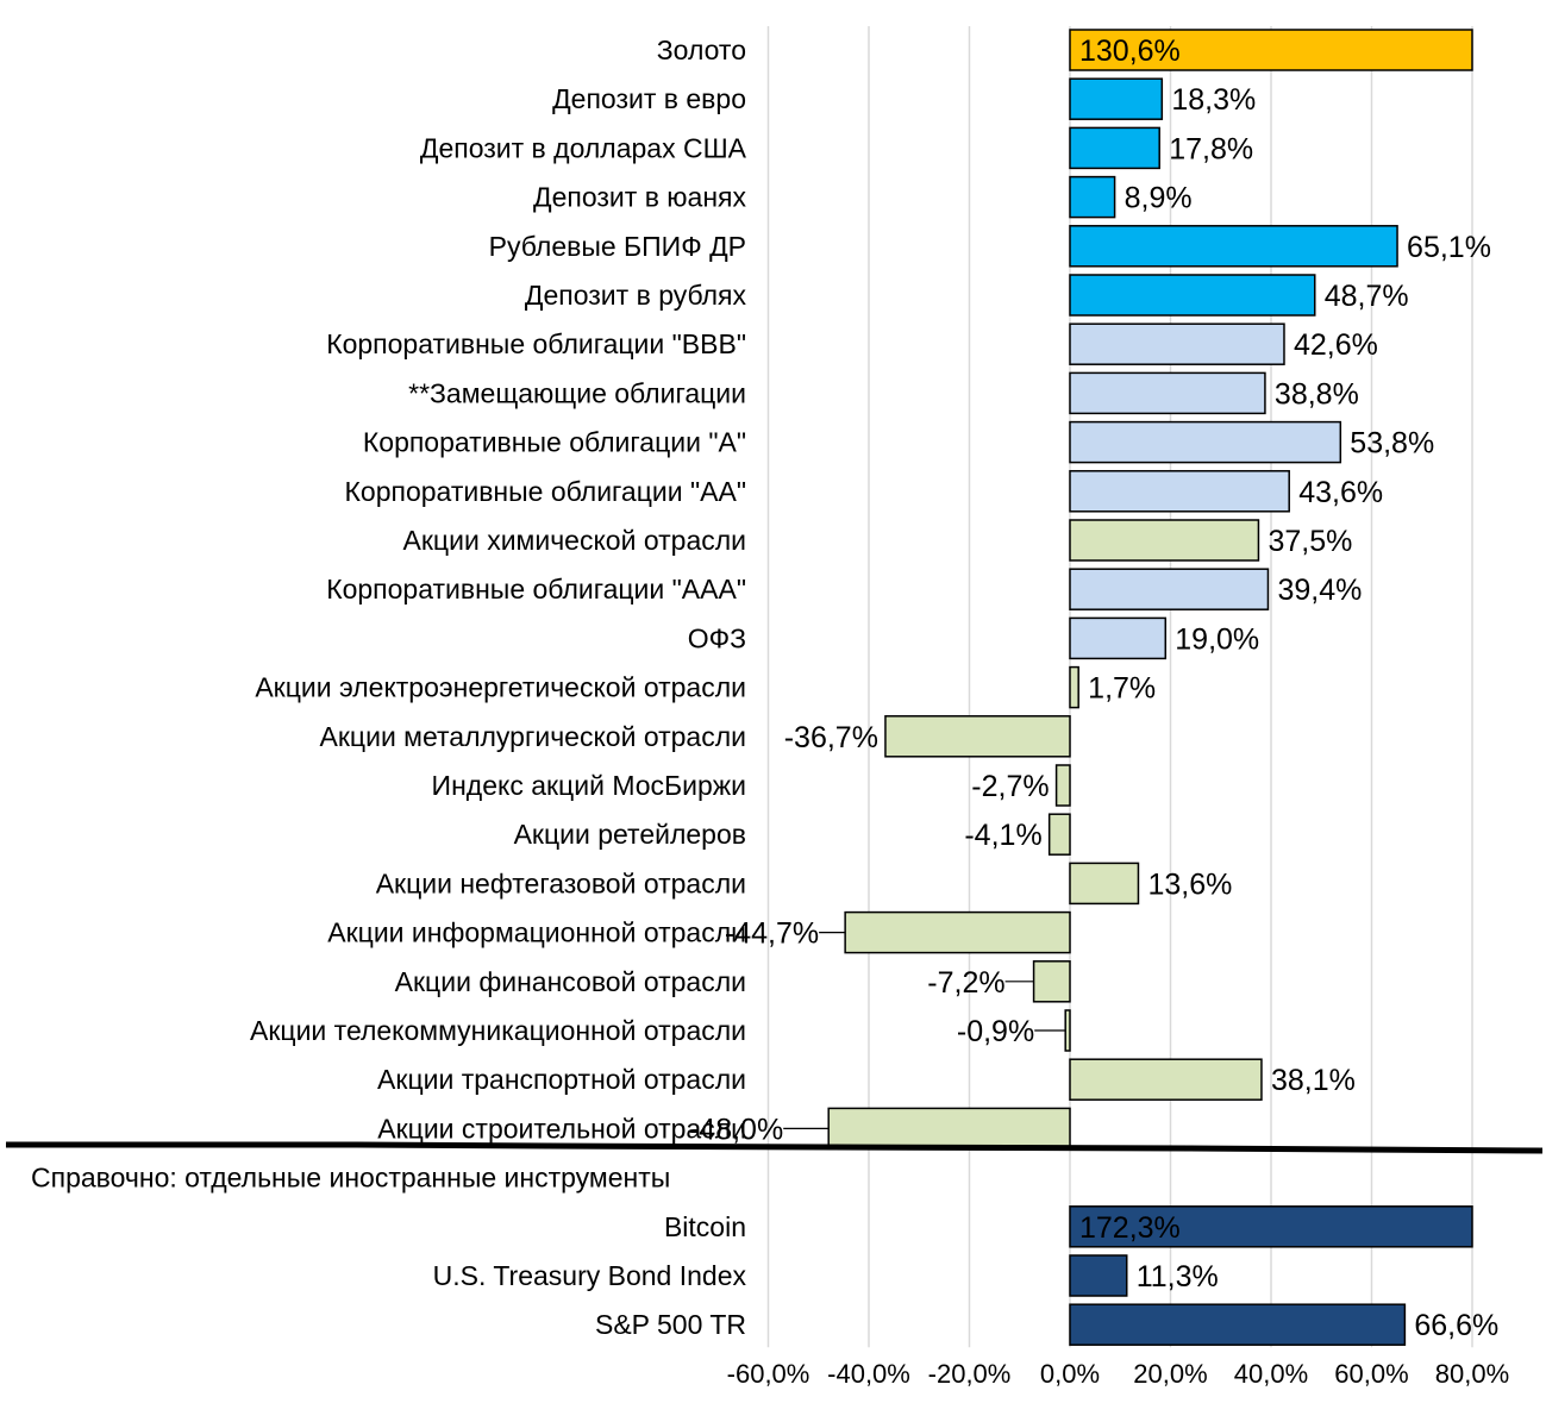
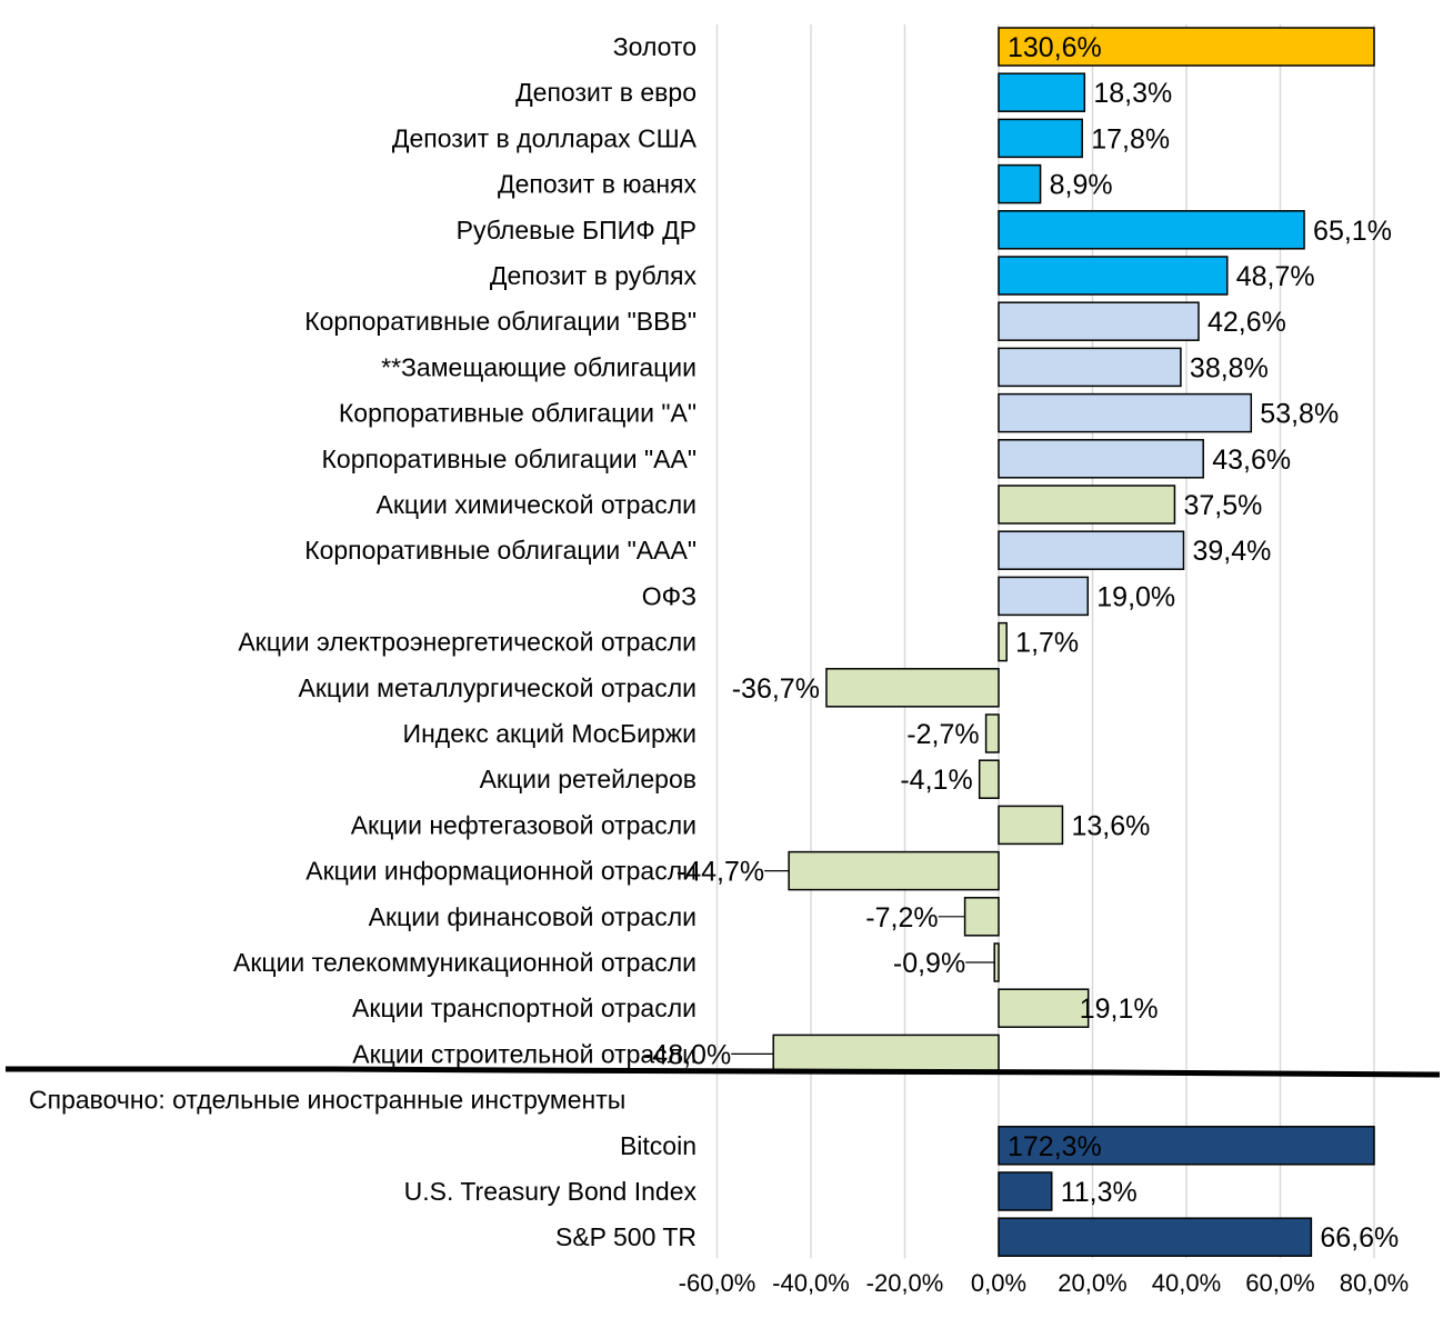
Акции транспортной отрасли: 38,1% -> 19,1%
